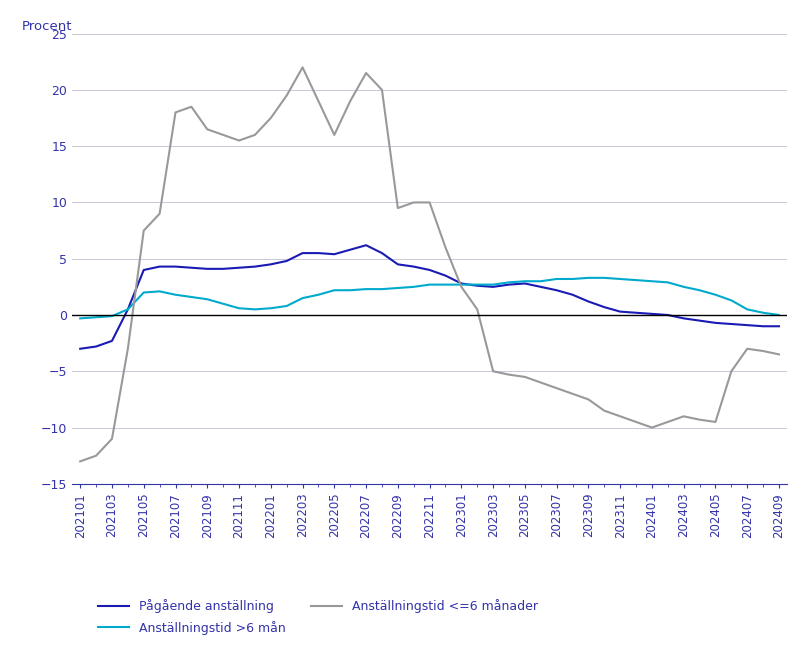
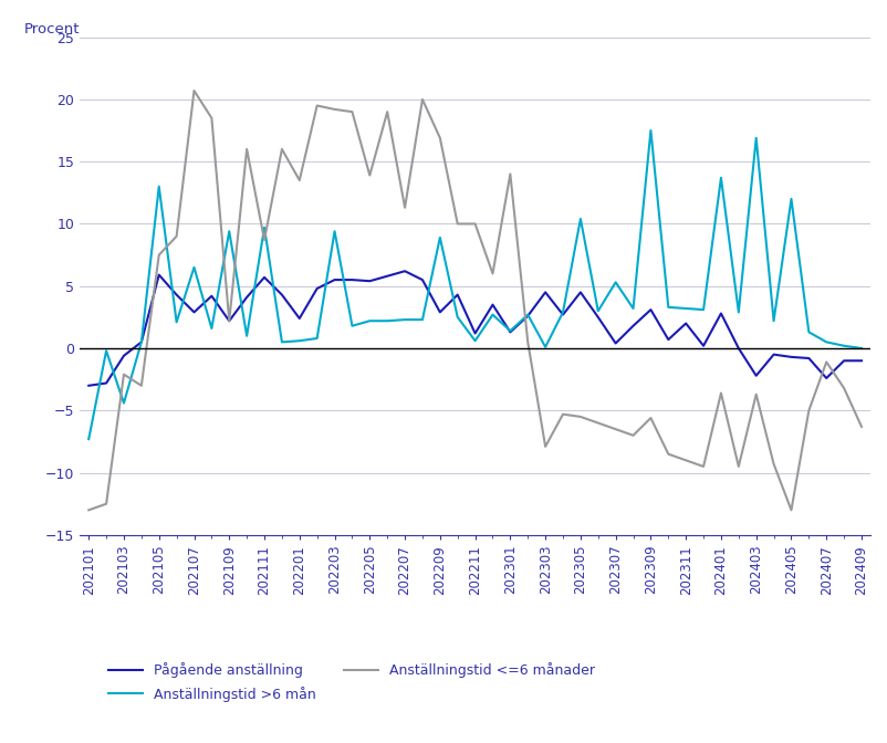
Anställningstid >6 mån/202101: -0.3 -> -7.3
Pågående anställning/202103: -2.3 -> -0.6
Anställningstid >6 mån/202103: -0.1 -> -4.4
Anställningstid <=6 månader/202103: -11.0 -> -2.1
Pågående anställning/202105: 4.0 -> 5.9
Anställningstid >6 mån/202105: 2.0 -> 13.0
Pågående anställning/202107: 4.3 -> 2.9
Anställningstid >6 mån/202107: 1.8 -> 6.5
Anställningstid <=6 månader/202107: 18.0 -> 20.7
Pågående anställning/202109: 4.1 -> 2.2
Anställningstid >6 mån/202109: 1.4 -> 9.4
Anställningstid <=6 månader/202109: 16.5 -> 2.2
Pågående anställning/202111: 4.2 -> 5.7
Anställningstid >6 mån/202111: 0.6 -> 9.7
Anställningstid <=6 månader/202111: 15.5 -> 8.7
Pågående anställning/202201: 4.5 -> 2.4
Anställningstid <=6 månader/202201: 17.5 -> 13.5
Anställningstid >6 mån/202203: 1.5 -> 9.4
Anställningstid <=6 månader/202203: 22.0 -> 19.2
Anställningstid <=6 månader/202205: 16.0 -> 13.9
Anställningstid <=6 månader/202207: 21.5 -> 11.3
Pågående anställning/202209: 4.5 -> 2.9
Anställningstid >6 mån/202209: 2.4 -> 8.9
Anställningstid <=6 månader/202209: 9.5 -> 16.9
Pågående anställning/202211: 4.0 -> 1.2
Anställningstid >6 mån/202211: 2.7 -> 0.6
Pågående anställning/202301: 2.8 -> 1.3
Anställningstid >6 mån/202301: 2.7 -> 1.4
Anställningstid <=6 månader/202301: 2.5 -> 14.0
Pågående anställning/202303: 2.5 -> 4.5
Anställningstid >6 mån/202303: 2.7 -> 0.1
Anställningstid <=6 månader/202303: -5.0 -> -7.9
Pågående anställning/202305: 2.8 -> 4.5
Anställningstid >6 mån/202305: 3.0 -> 10.4
Pågående anställning/202307: 2.2 -> 0.4
Anställningstid >6 mån/202307: 3.2 -> 5.3
Pågående anställning/202309: 1.2 -> 3.1
Anställningstid >6 mån/202309: 3.3 -> 17.5
Anställningstid <=6 månader/202309: -7.5 -> -5.6
Pågående anställning/202311: 0.3 -> 2.0
Pågående anställning/202401: 0.1 -> 2.8
Anställningstid >6 mån/202401: 3.0 -> 13.7
Anställningstid <=6 månader/202401: -10.0 -> -3.6
Pågående anställning/202403: -0.3 -> -2.2
Anställningstid >6 mån/202403: 2.5 -> 16.9
Anställningstid <=6 månader/202403: -9.0 -> -3.7
Anställningstid >6 mån/202405: 1.8 -> 12.0
Anställningstid <=6 månader/202405: -9.5 -> -13.0
Pågående anställning/202407: -0.9 -> -2.4
Anställningstid <=6 månader/202407: -3.0 -> -1.1
Anställningstid <=6 månader/202409: -3.5 -> -6.3
